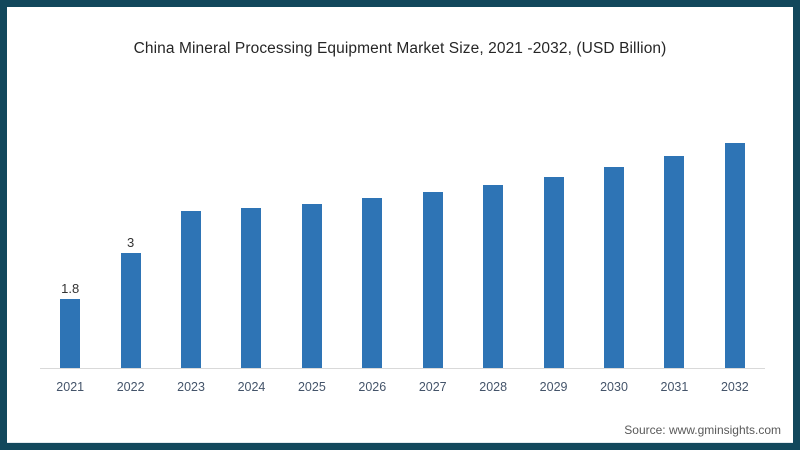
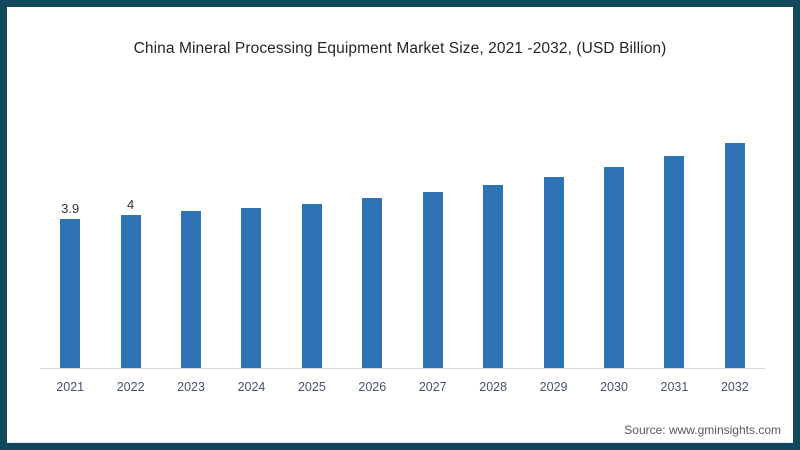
2021: 1.8 -> 3.9
2022: 3 -> 4
